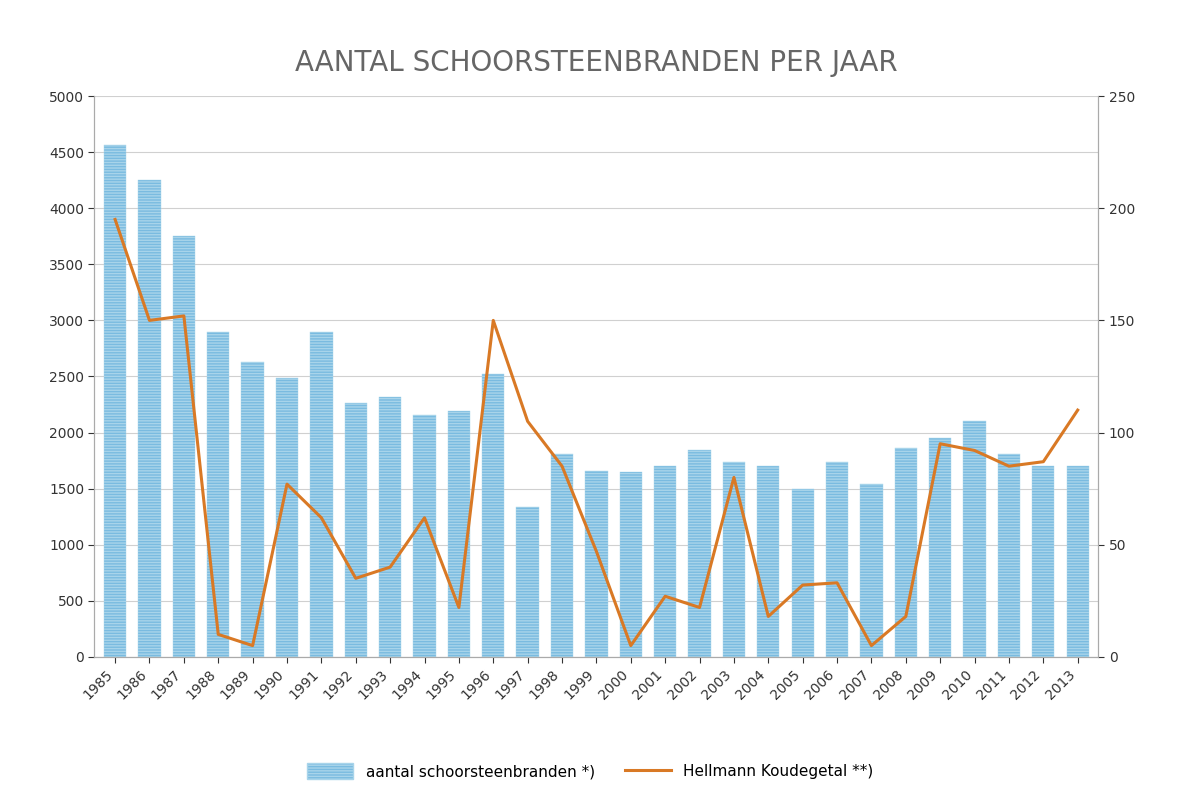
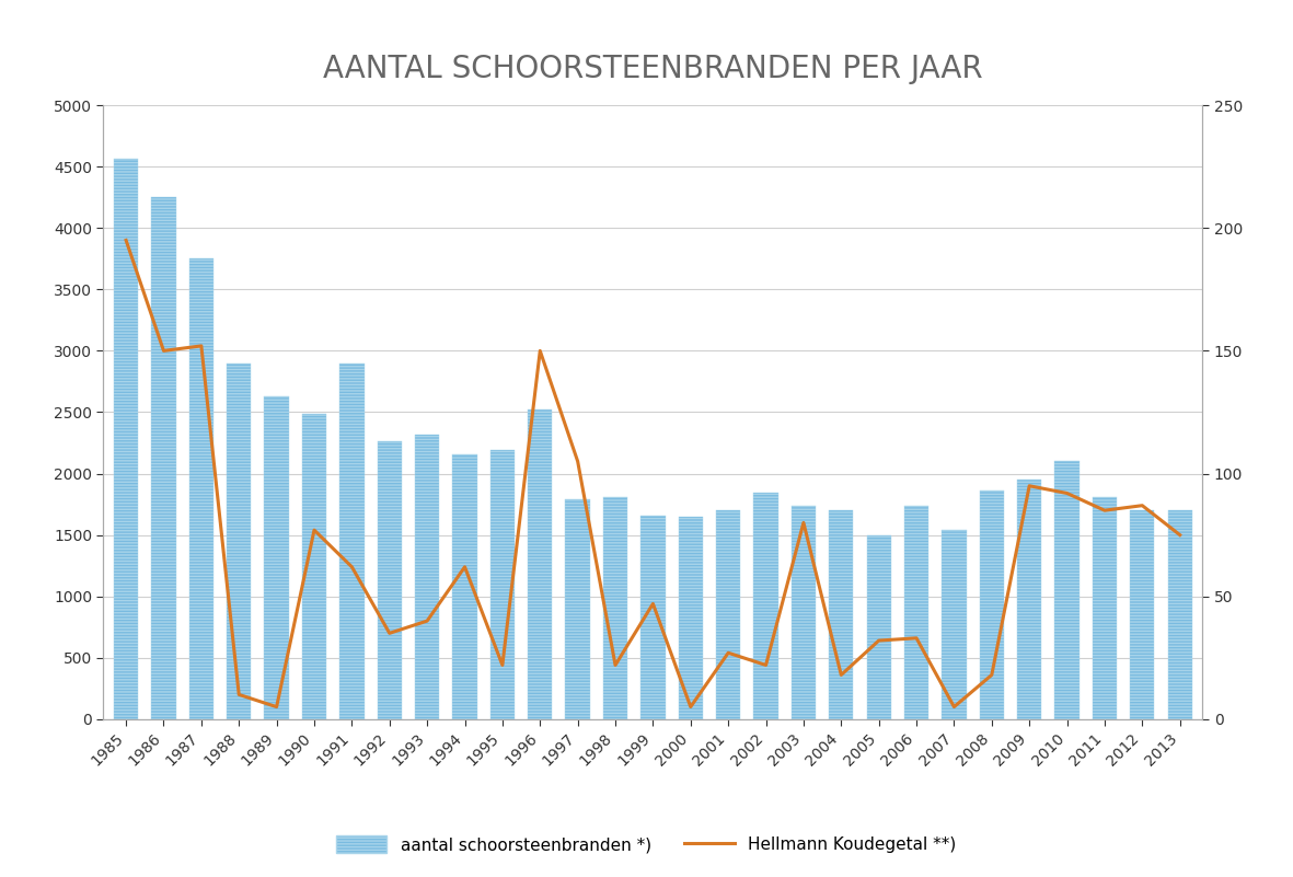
aantal schoorsteenbranden *)/1997: 1340 -> 1790
Hellmann Koudegetal **)/1998: 85 -> 22
Hellmann Koudegetal **)/2013: 110 -> 75
